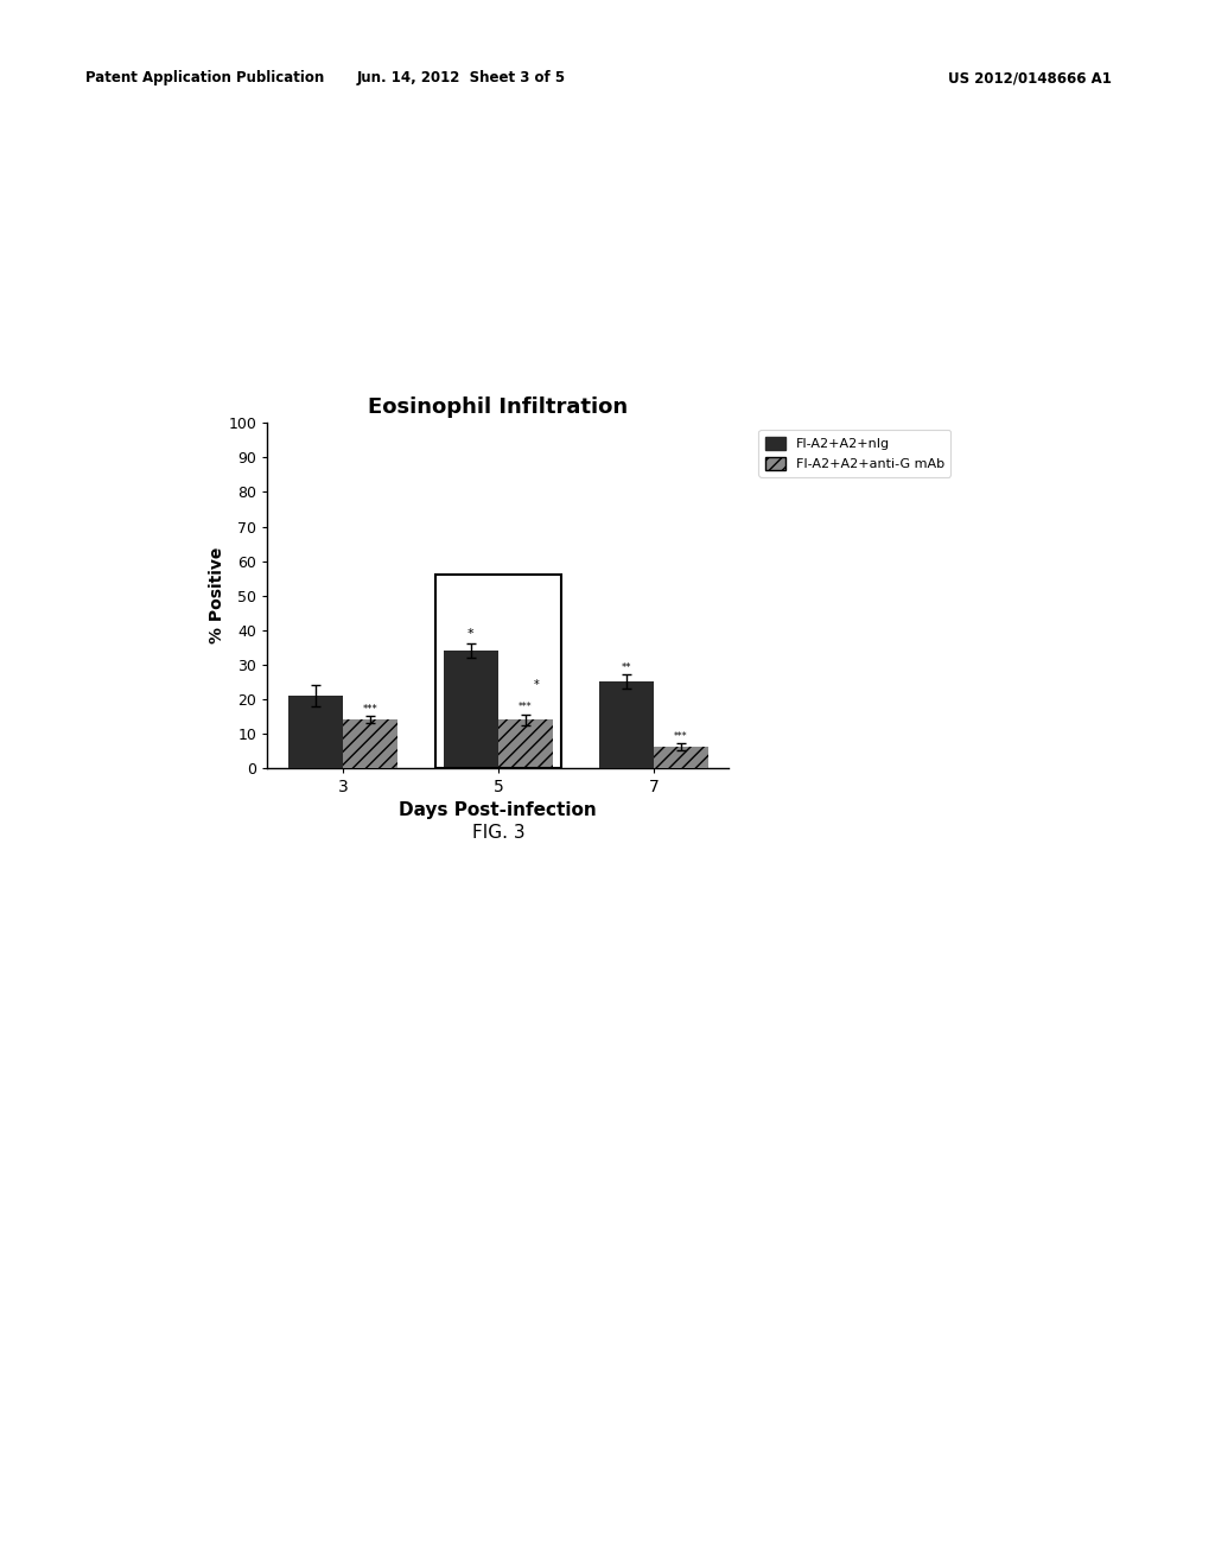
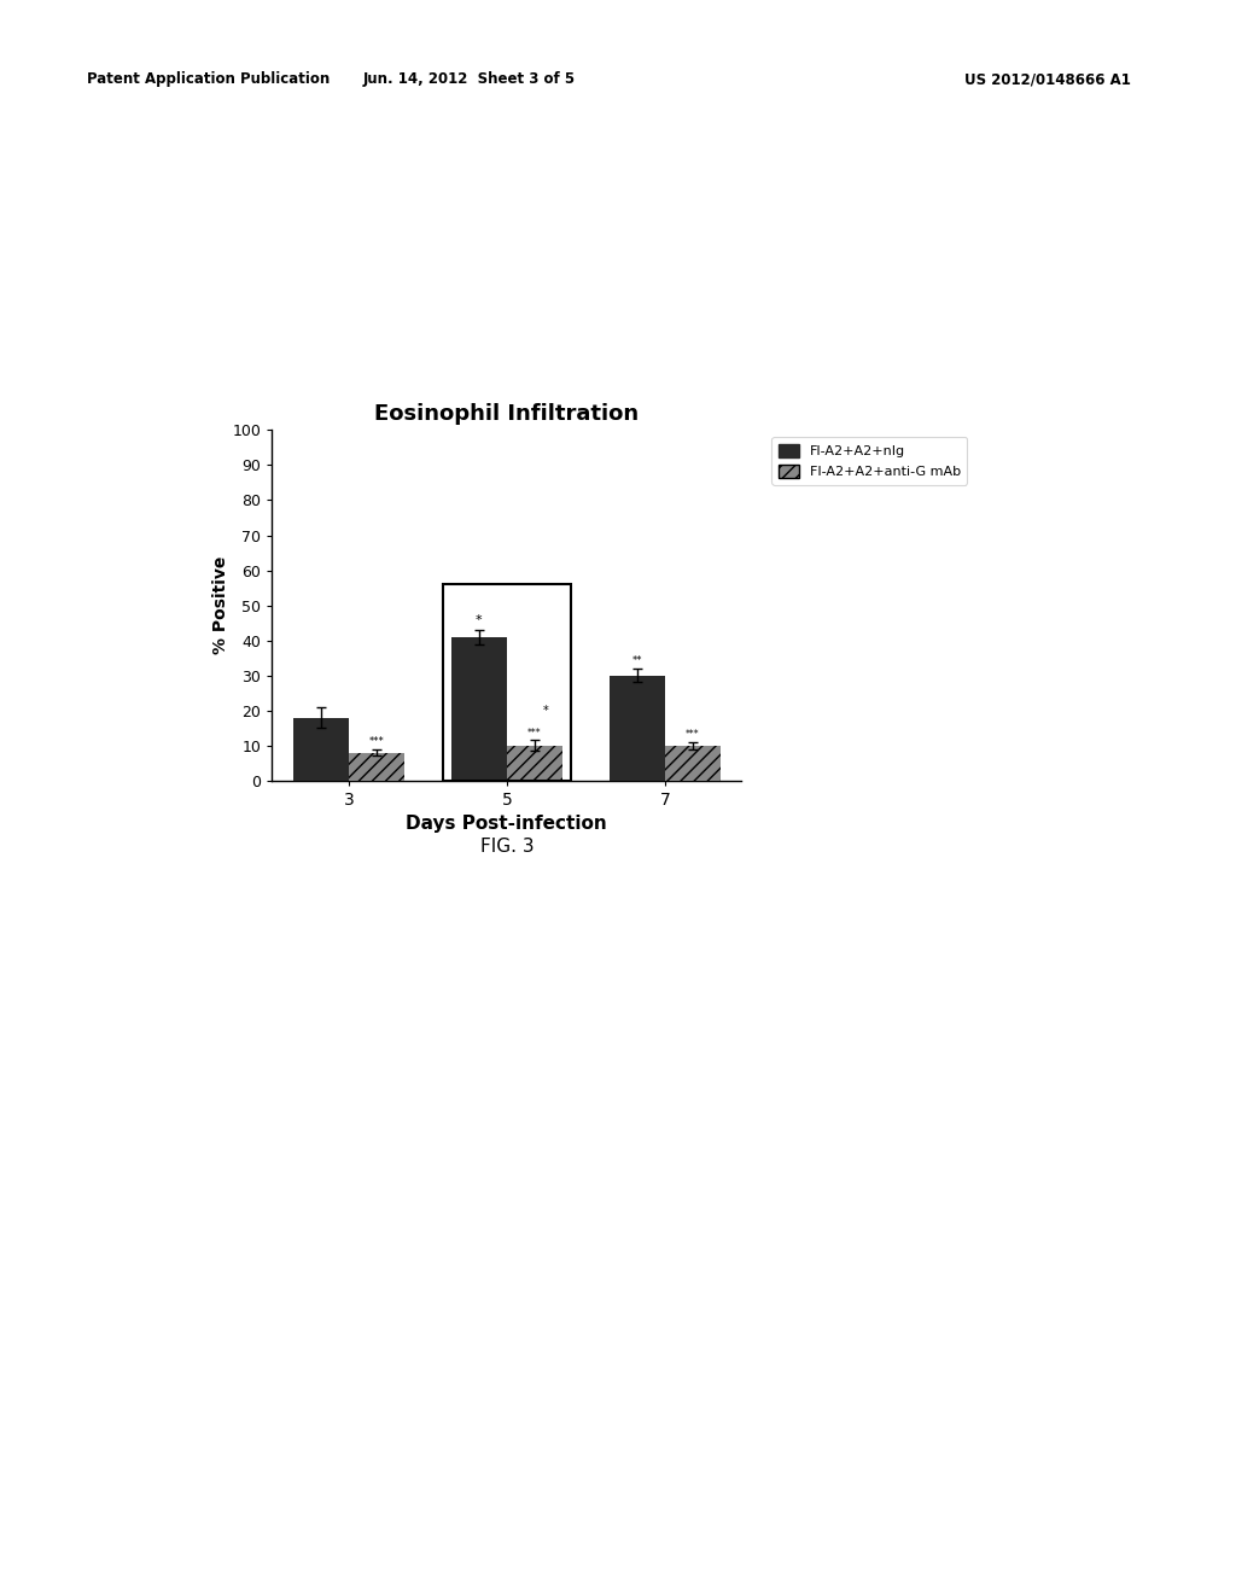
FI-A2+A2+nIg/3: 21 -> 18
FI-A2+A2+anti-G mAb/3: 14 -> 8
FI-A2+A2+nIg/5: 34 -> 41
FI-A2+A2+anti-G mAb/5: 14 -> 10
FI-A2+A2+nIg/7: 25 -> 30
FI-A2+A2+anti-G mAb/7: 6 -> 10
